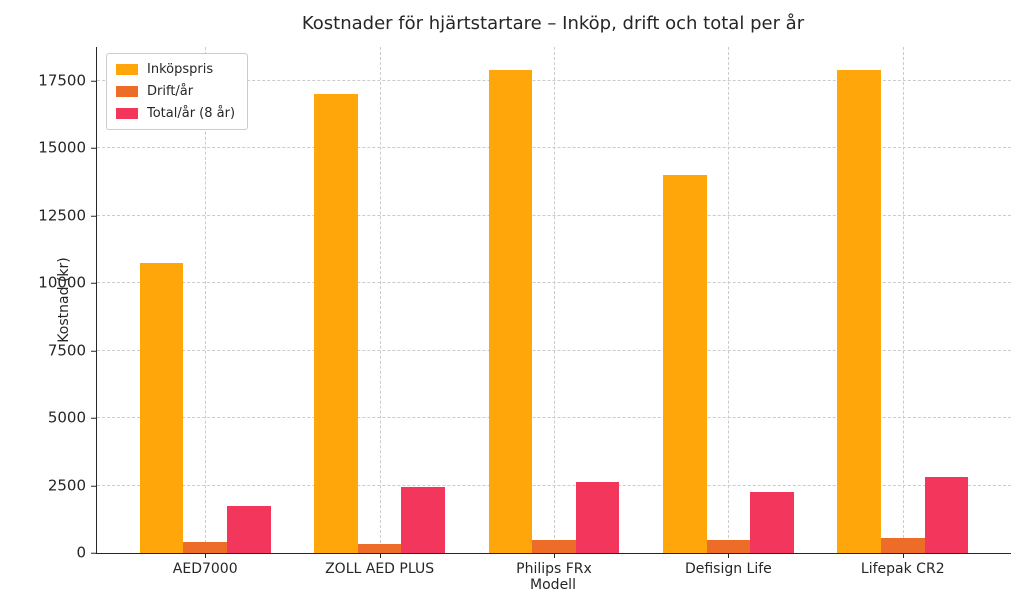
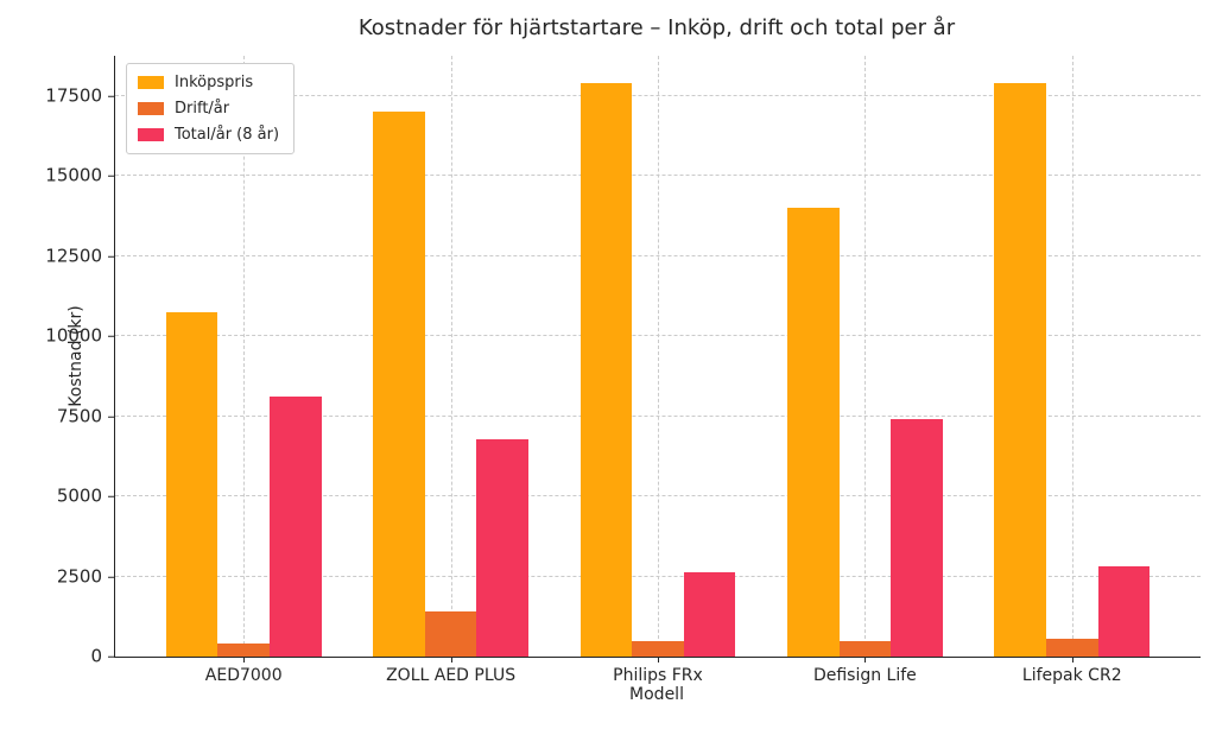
Total/år (8 år)/AED7000: 1800 -> 8100
Drift/år/ZOLL AED PLUS: 400 -> 1400
Total/år (8 år)/ZOLL AED PLUS: 2400 -> 6800
Total/år (8 år)/Defisign Life: 2200 -> 7400
